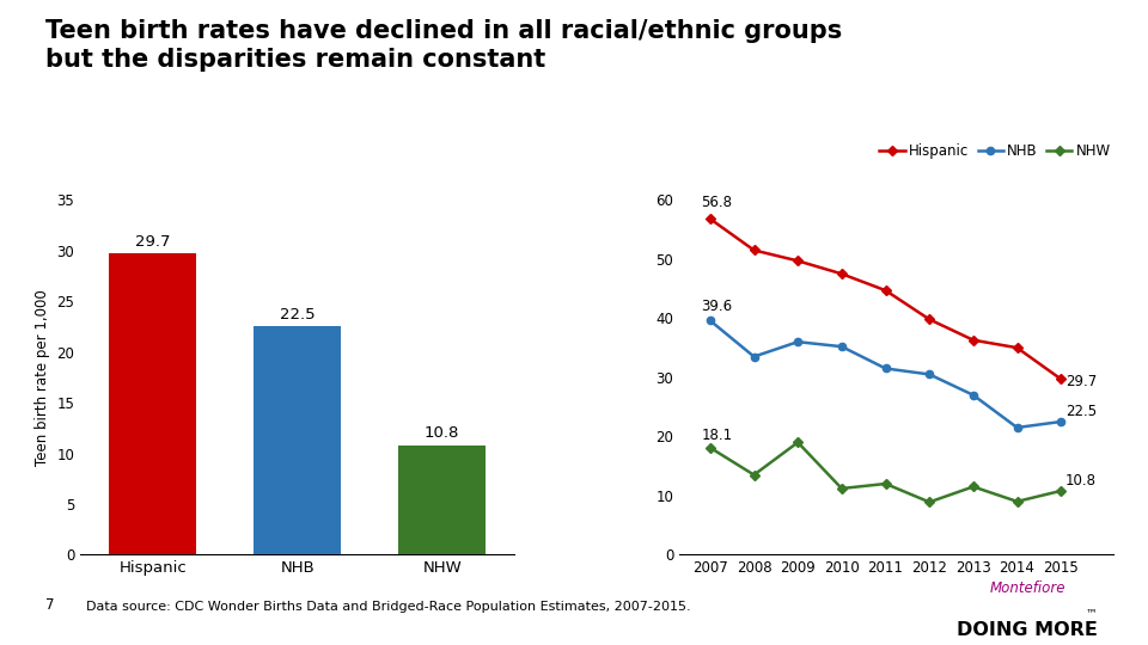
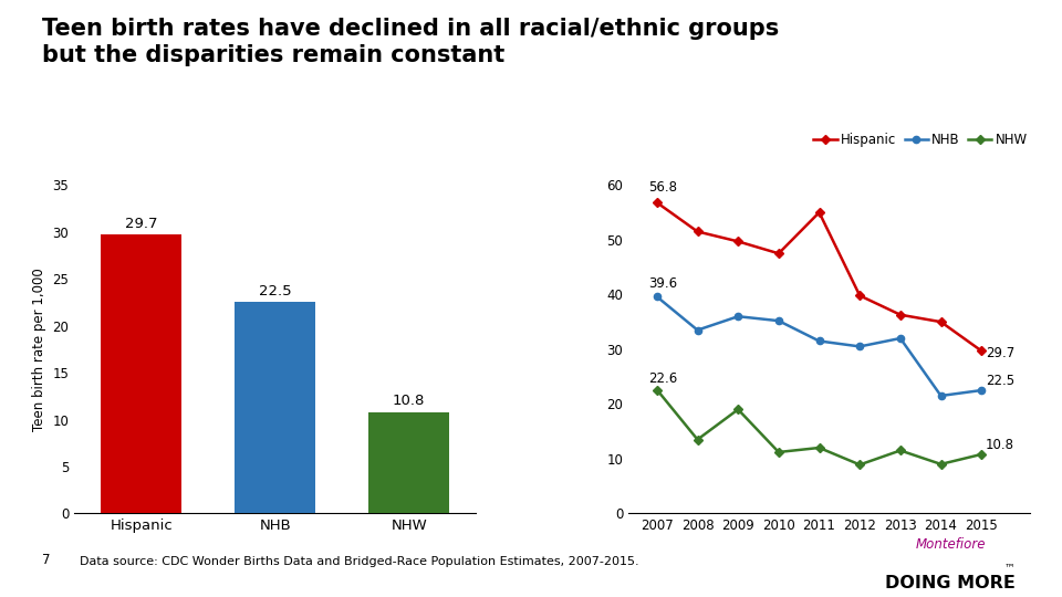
NHW/2007: 18.1 -> 22.6
Hispanic/2011: 44.7 -> 55.0
NHB/2013: 27.0 -> 32.0
